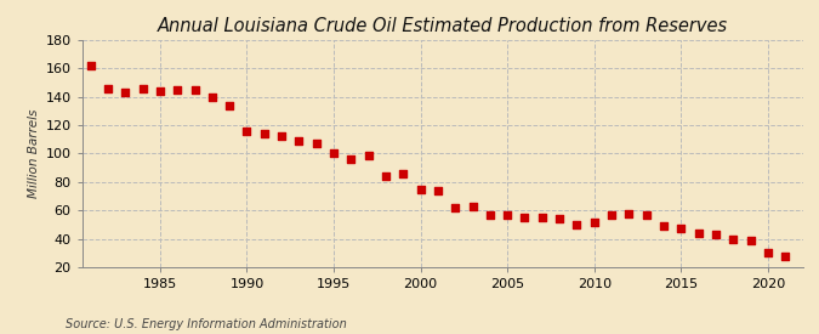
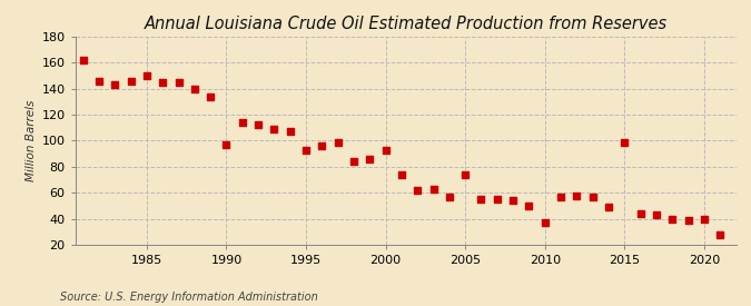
1985: 144 -> 150
1990: 116 -> 97
1995: 100 -> 93
2000: 75 -> 93
2005: 57 -> 74
2010: 52 -> 37
2015: 47 -> 99
2020: 30 -> 40
